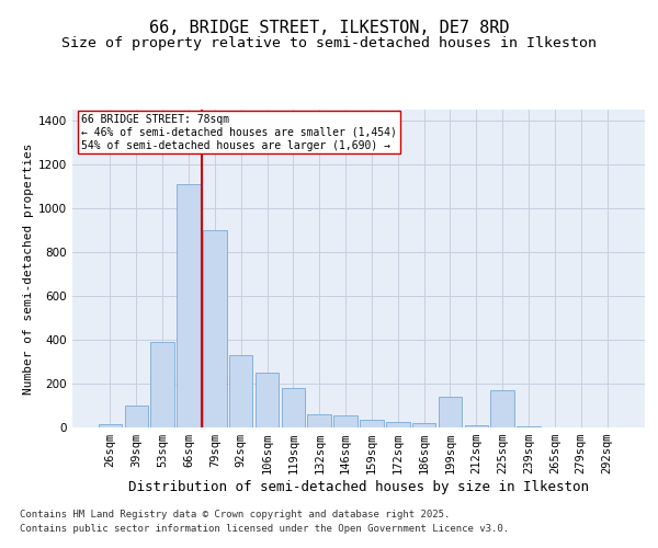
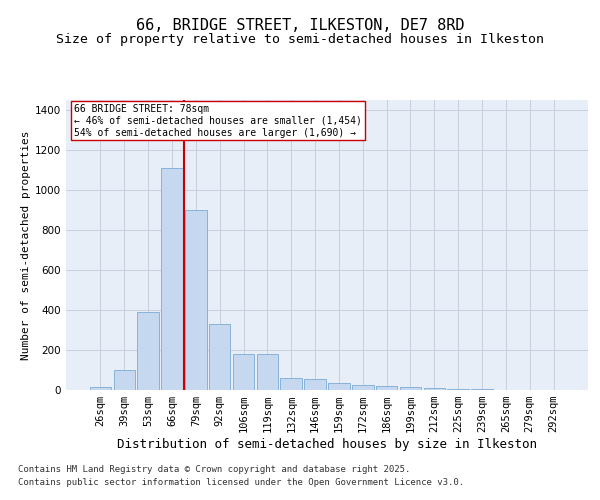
106sqm: 250 -> 180
199sqm: 140 -> 20
225sqm: 170 -> 0
